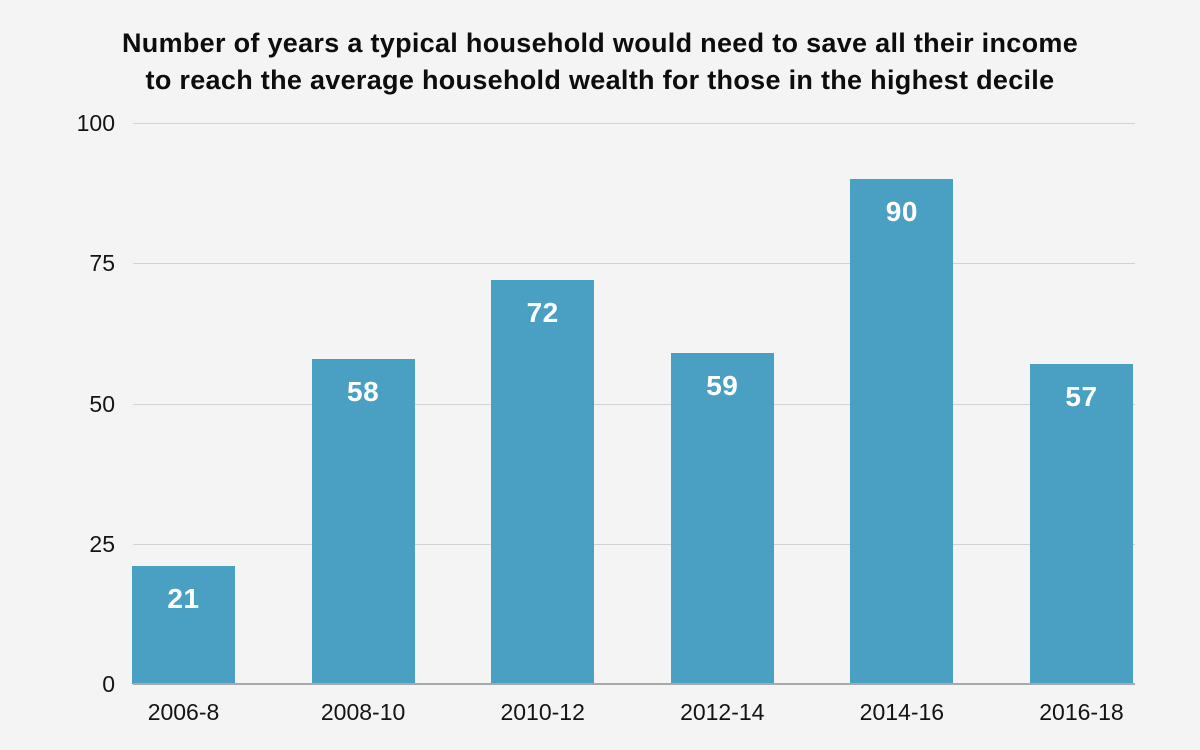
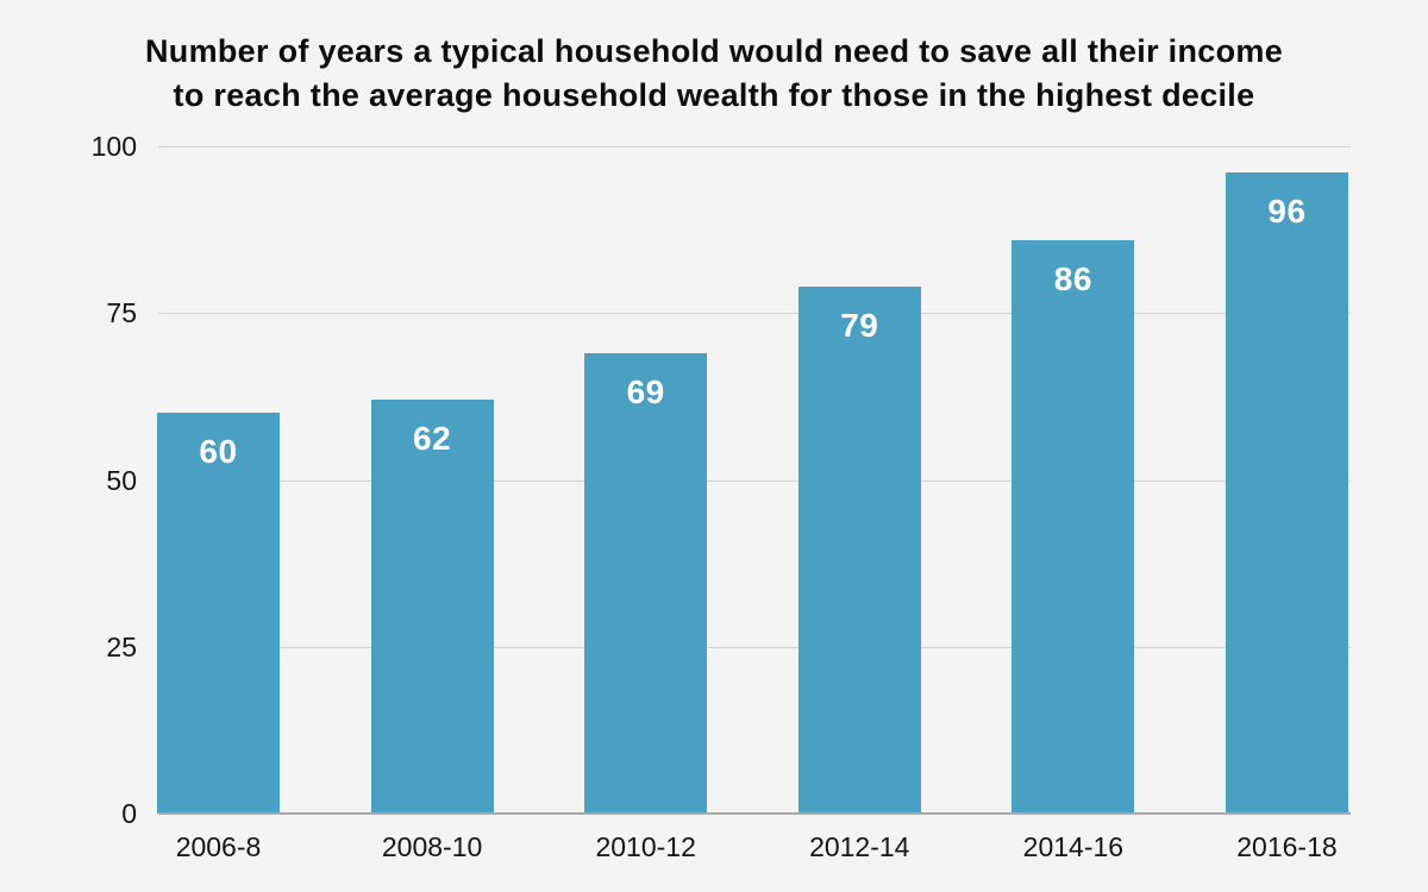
2006-8: 21 -> 60
2008-10: 58 -> 62
2010-12: 72 -> 69
2012-14: 59 -> 79
2014-16: 90 -> 86
2016-18: 57 -> 96
